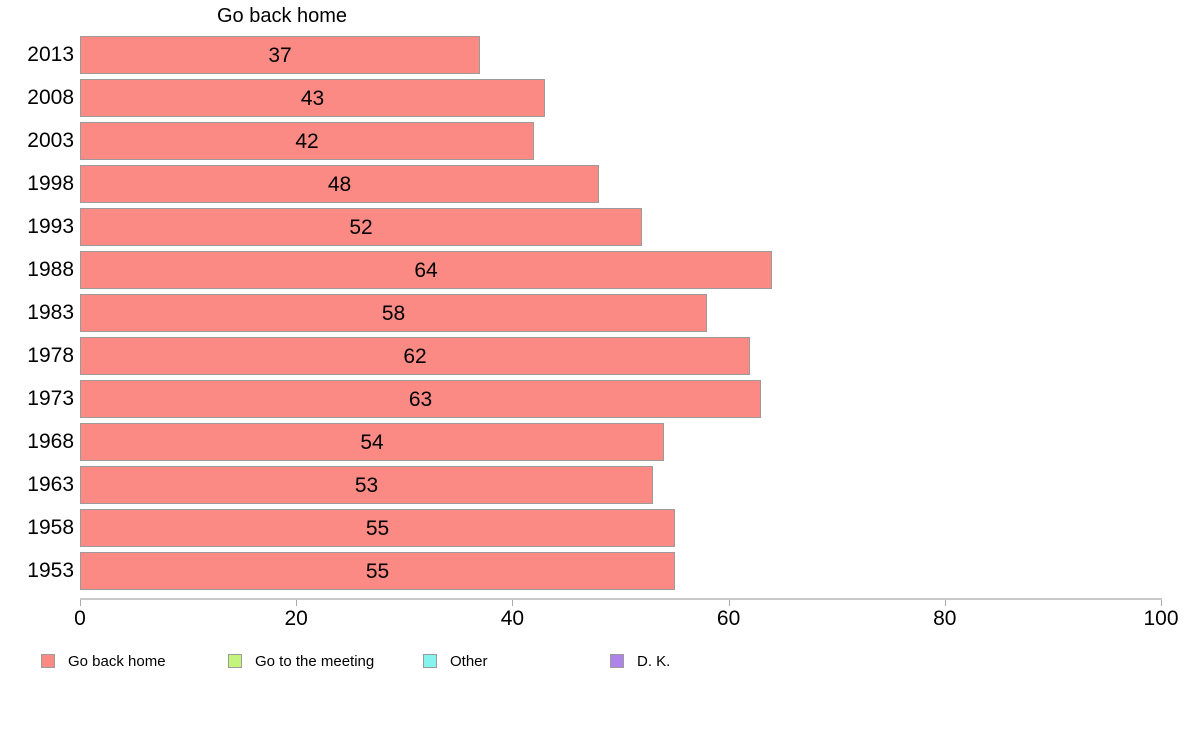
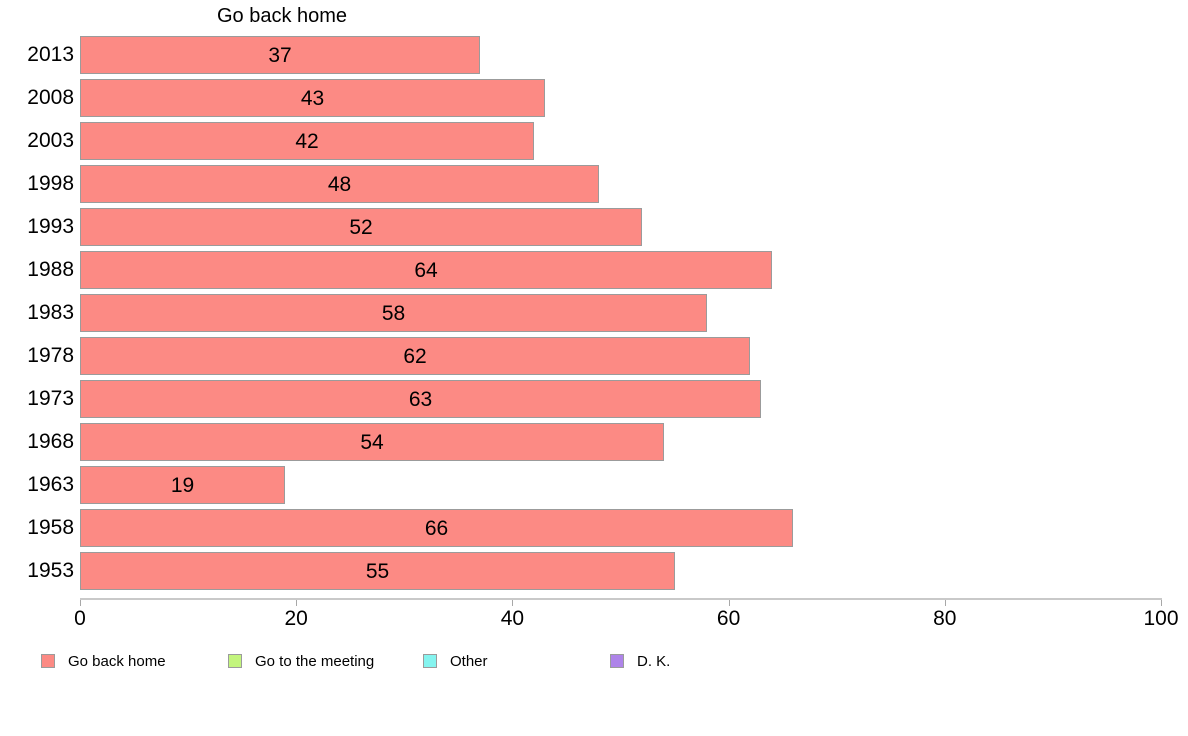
1963: 53 -> 19
1958: 55 -> 66
